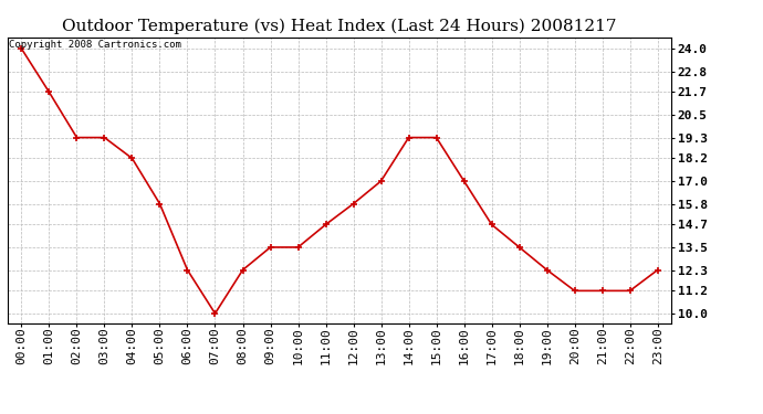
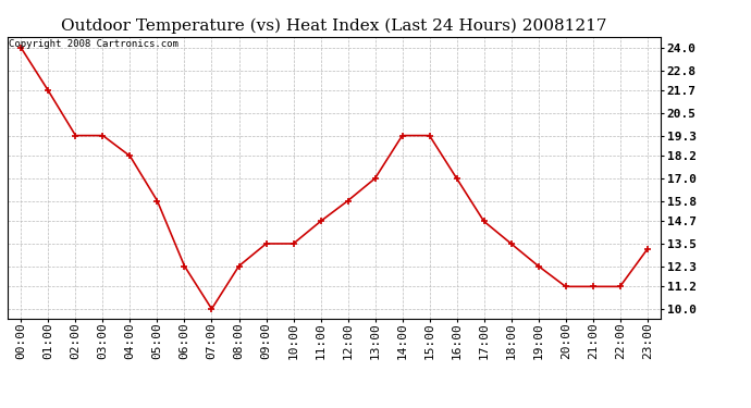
23:00: 12.3 -> 13.2
